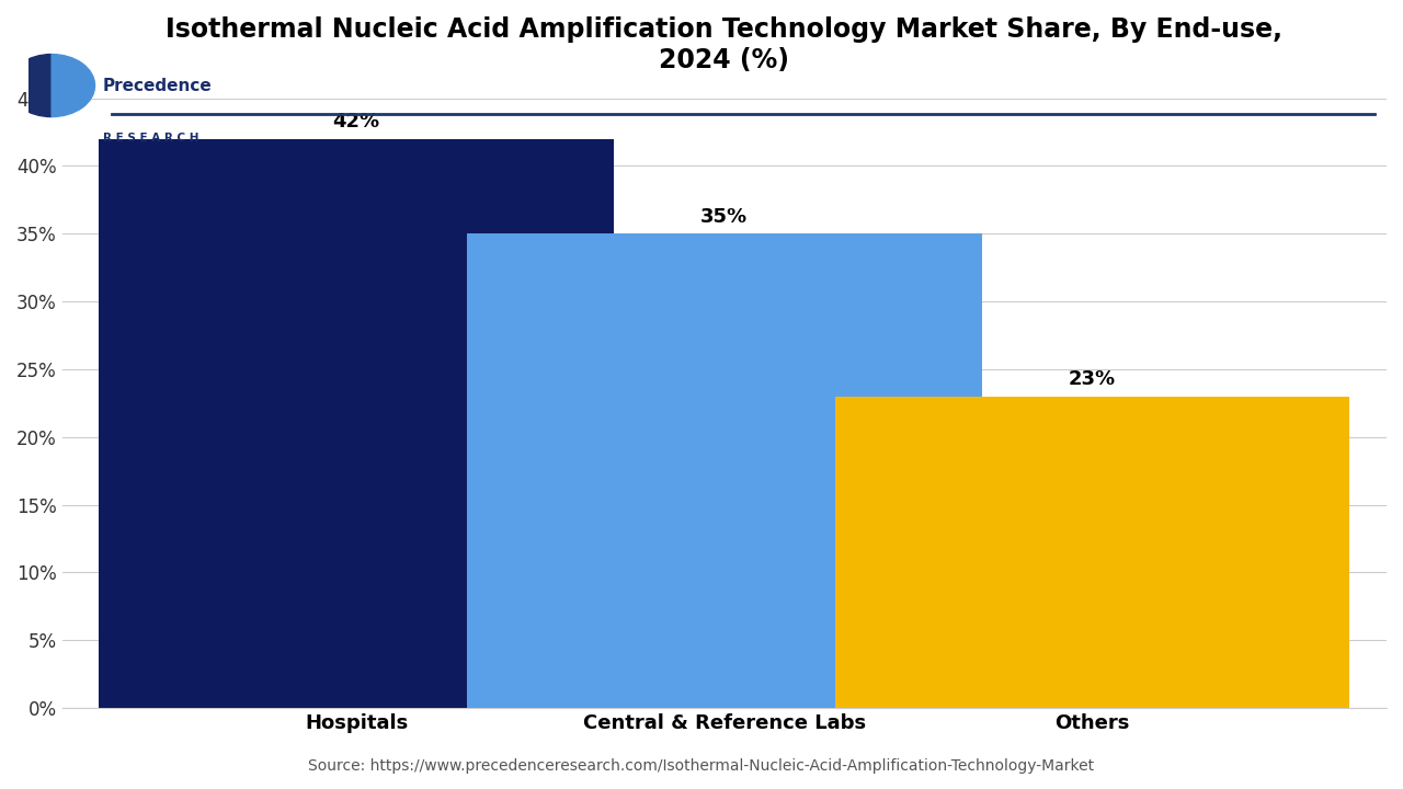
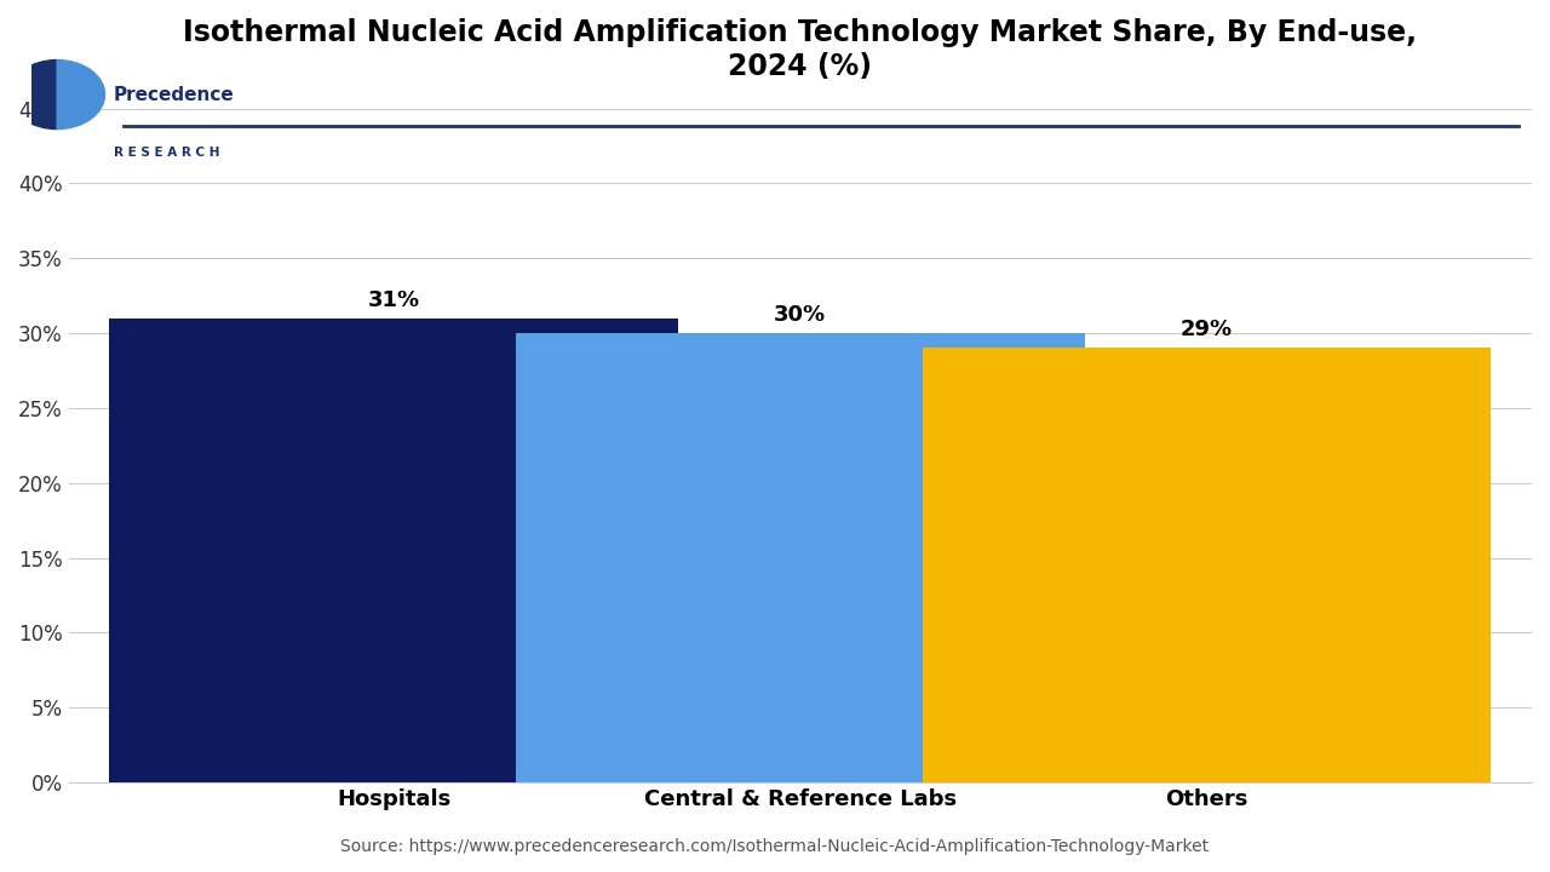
Hospitals: 42% -> 31%
Central & Reference Labs: 35% -> 30%
Others: 23% -> 29%
